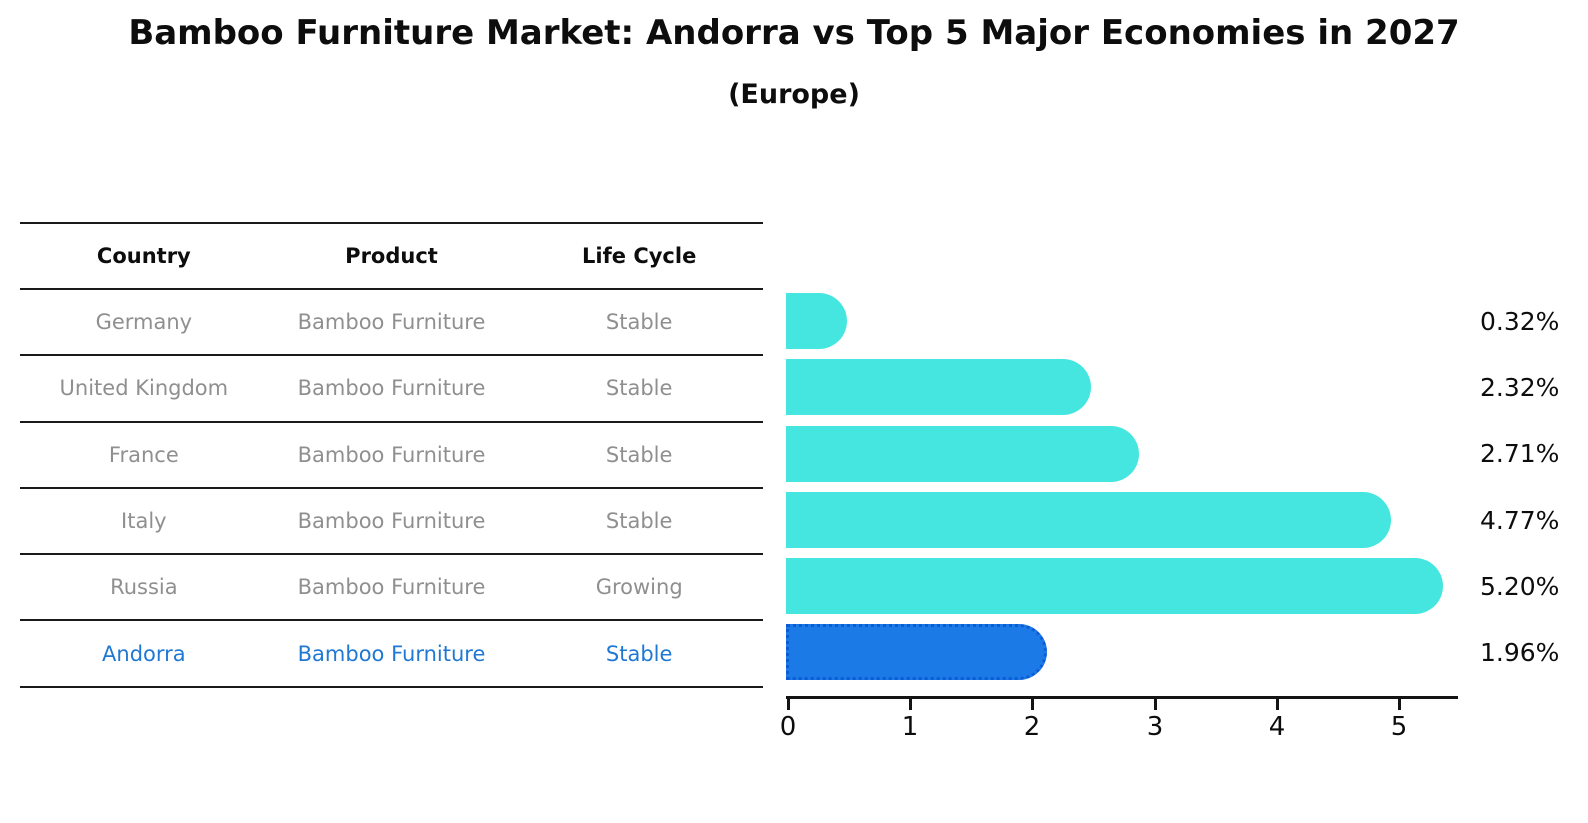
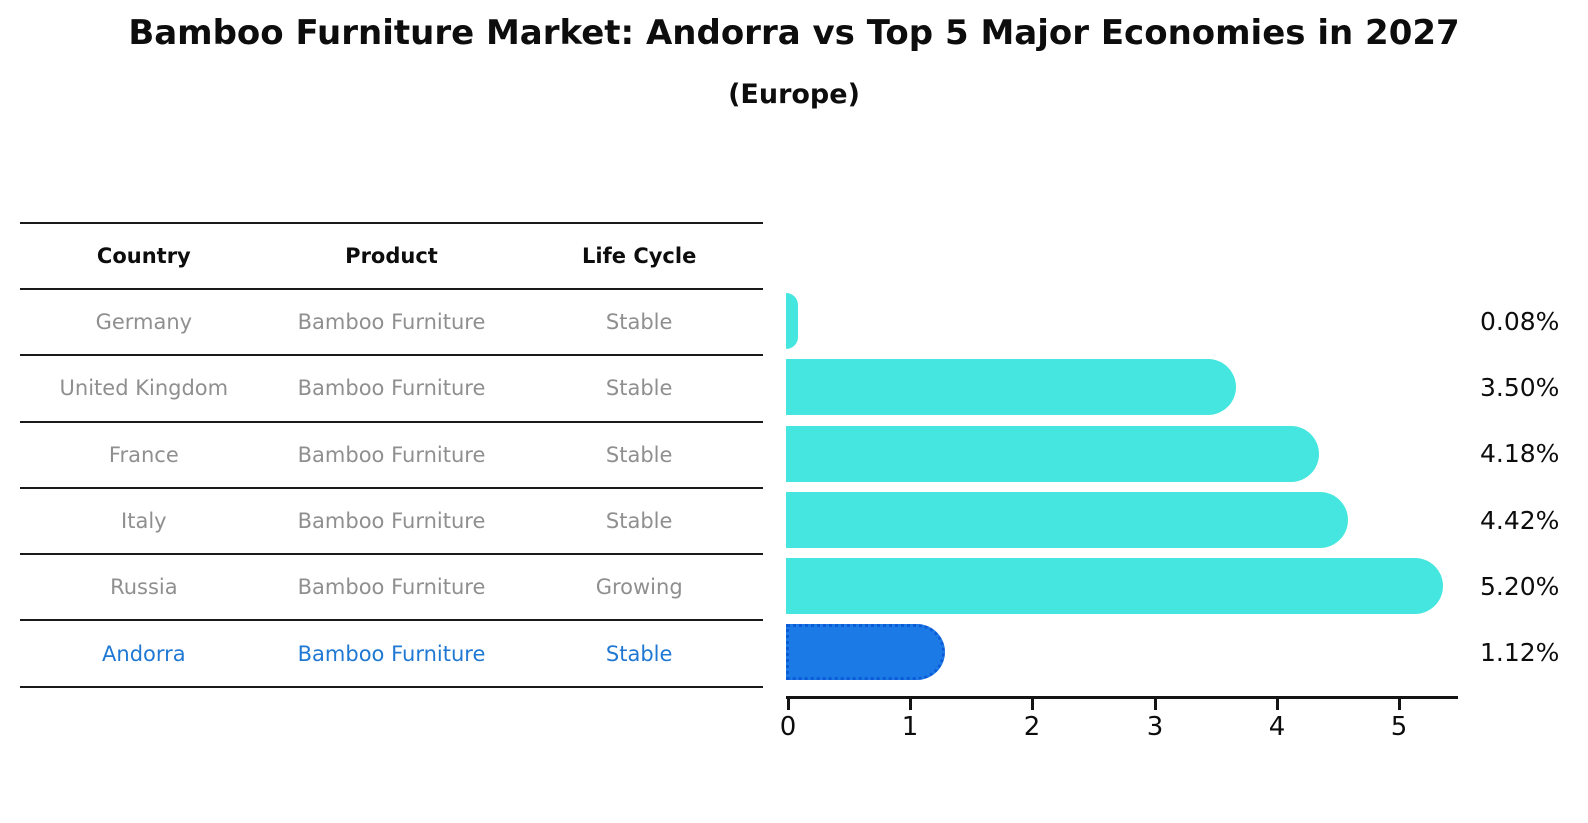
Germany: 0.32% -> 0.08%
United Kingdom: 2.32% -> 3.50%
France: 2.71% -> 4.18%
Italy: 4.77% -> 4.42%
Andorra: 1.96% -> 1.12%
